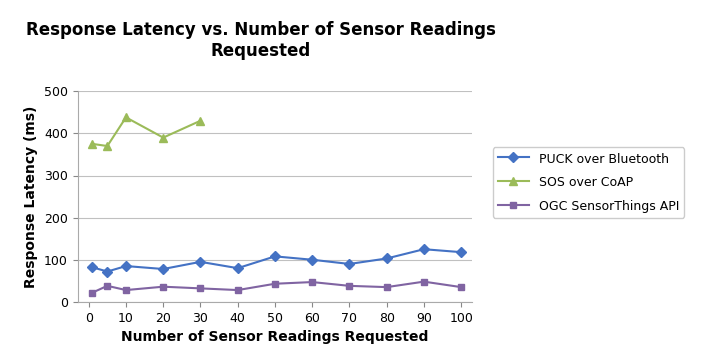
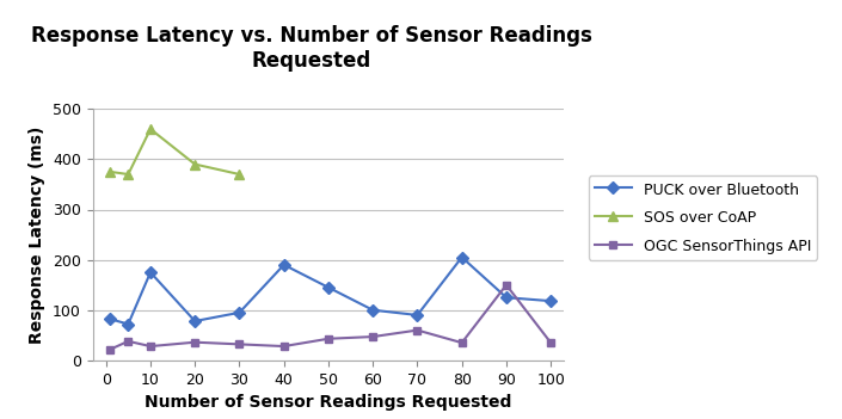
PUCK over Bluetooth/10: 85 -> 175
SOS over CoAP/10: 438 -> 460
SOS over CoAP/30: 430 -> 370
PUCK over Bluetooth/40: 80 -> 190
PUCK over Bluetooth/50: 108 -> 145
OGC SensorThings API/70: 38 -> 60
PUCK over Bluetooth/80: 103 -> 205
OGC SensorThings API/90: 48 -> 150
